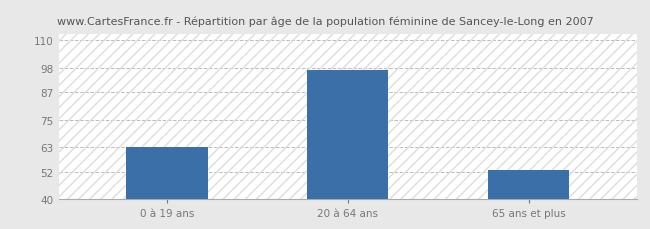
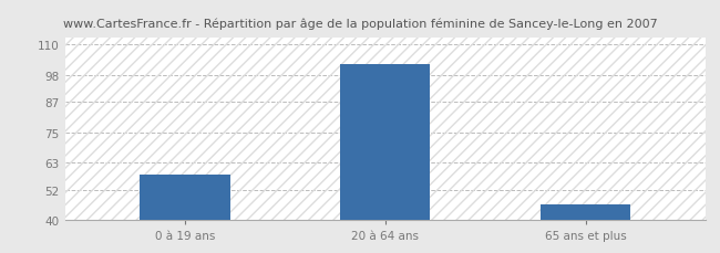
0 à 19 ans: 63 -> 58
20 à 64 ans: 97 -> 102
65 ans et plus: 53 -> 46
